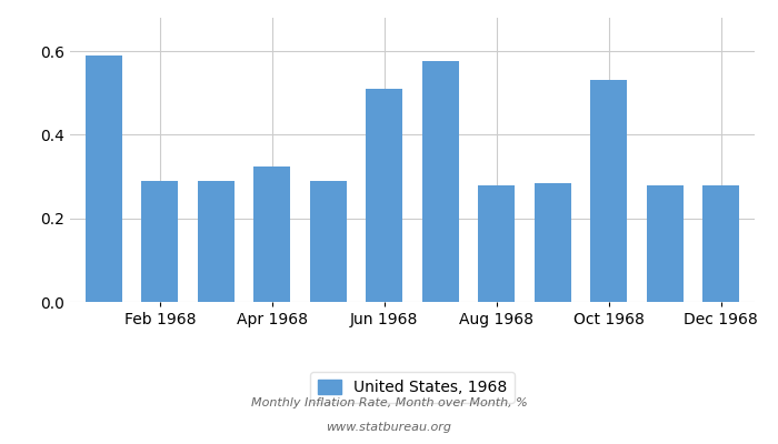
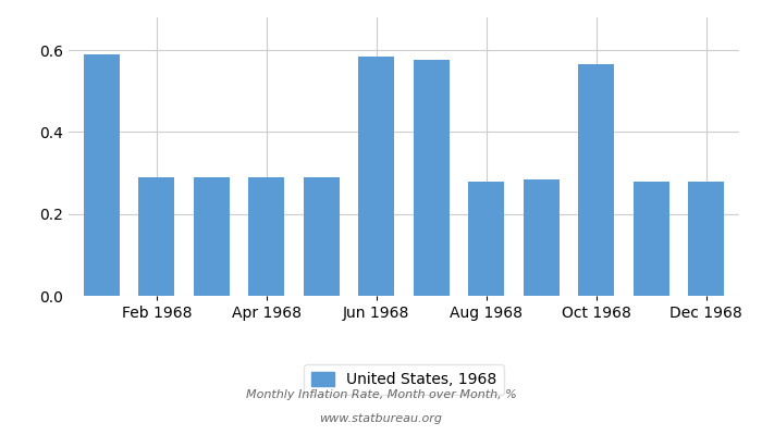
Apr 1968: 0.325 -> 0.290
Jun 1968: 0.510 -> 0.585
Oct 1968: 0.530 -> 0.567
